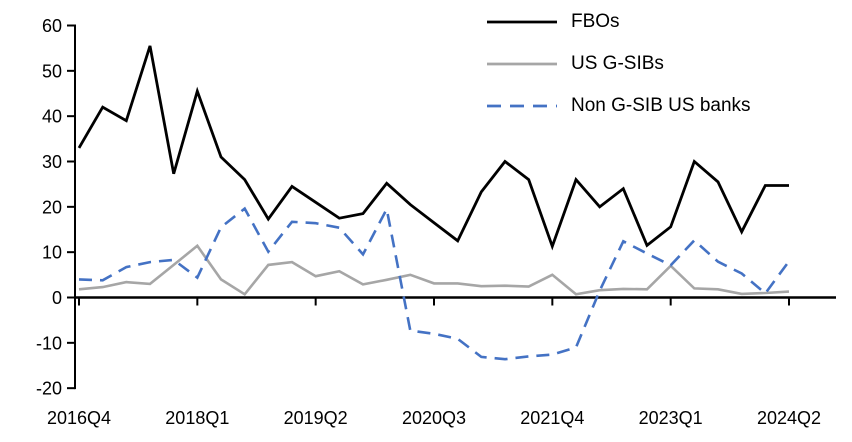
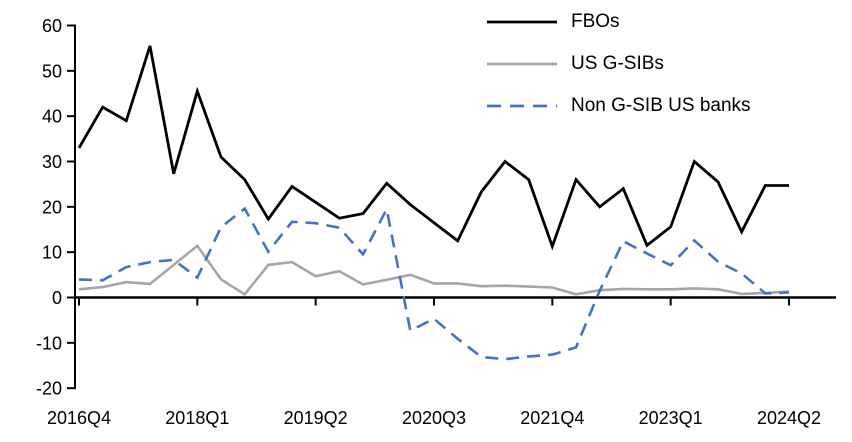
Non G-SIB US banks/2020Q3: -8 -> -5
US G-SIBs/2021Q4: 5 -> 2
US G-SIBs/2023Q1: 7 -> 2
Non G-SIB US banks/2024Q2: 8 -> 1
